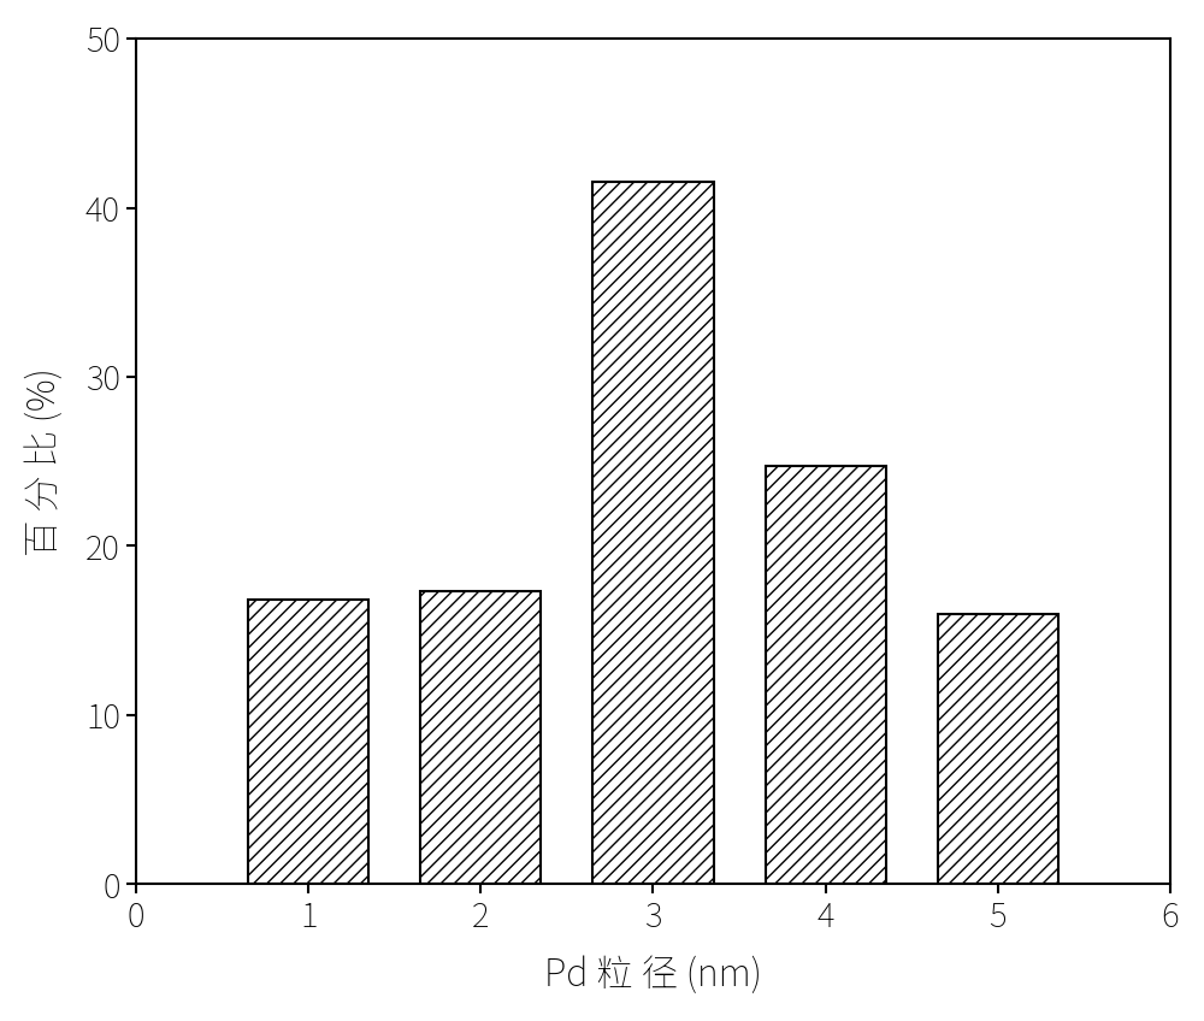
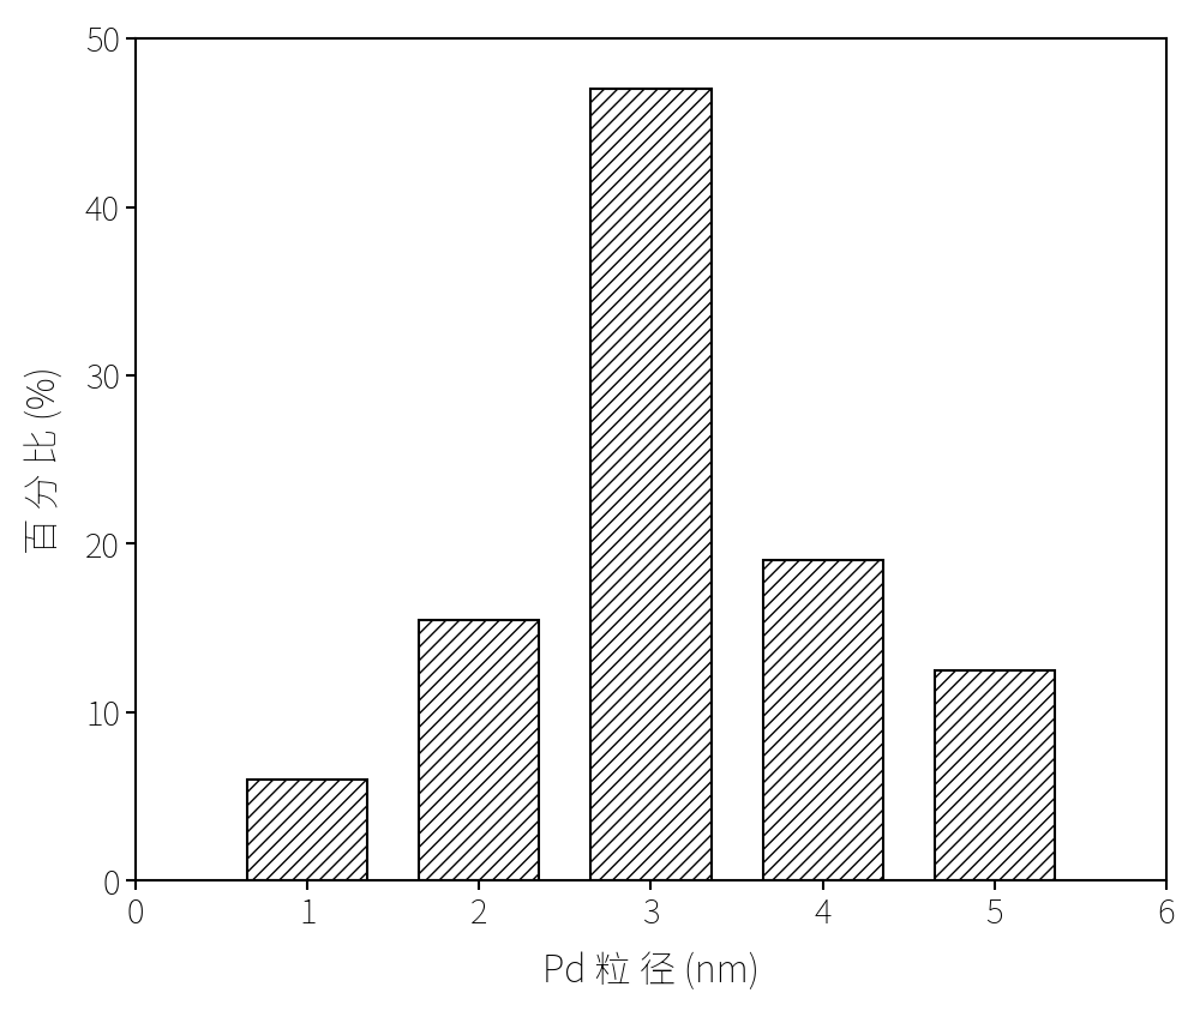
1: 16.8 -> 6.0
2: 17.3 -> 15.5
3: 41.5 -> 47.0
4: 24.7 -> 19.0
5: 16.0 -> 12.5
